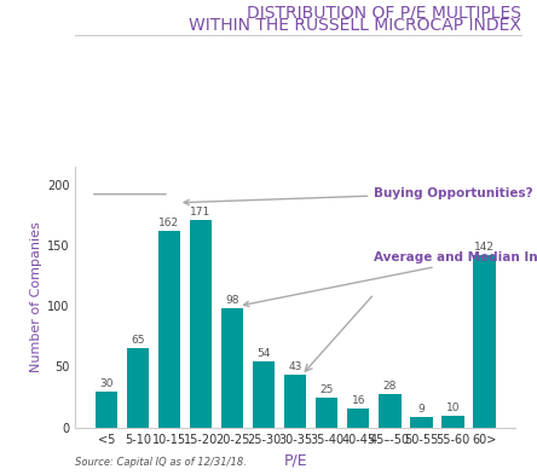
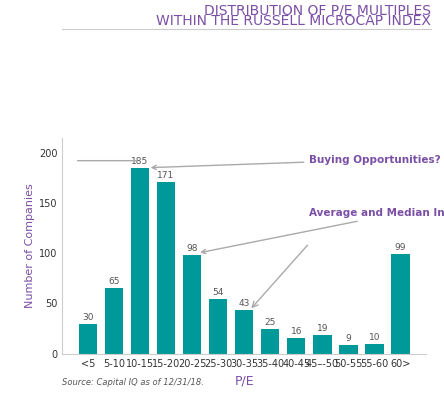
10-15: 162 -> 185
45–-50: 28 -> 19
60>: 142 -> 99
